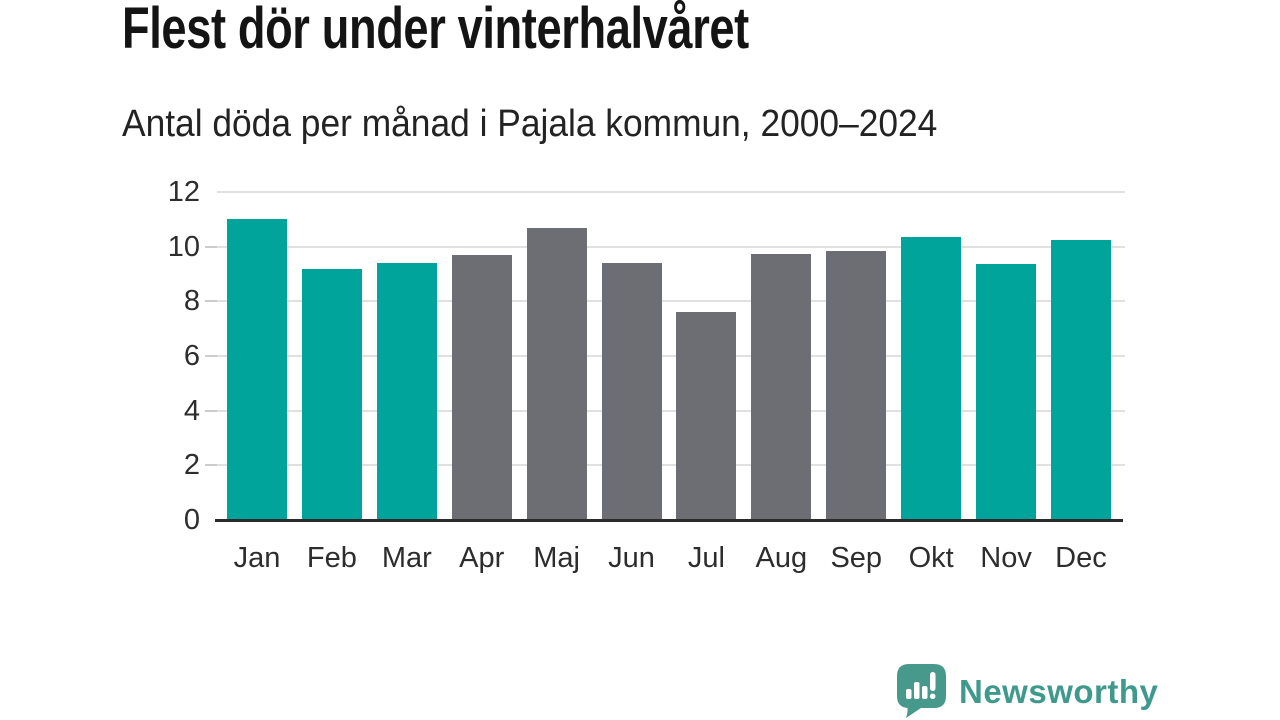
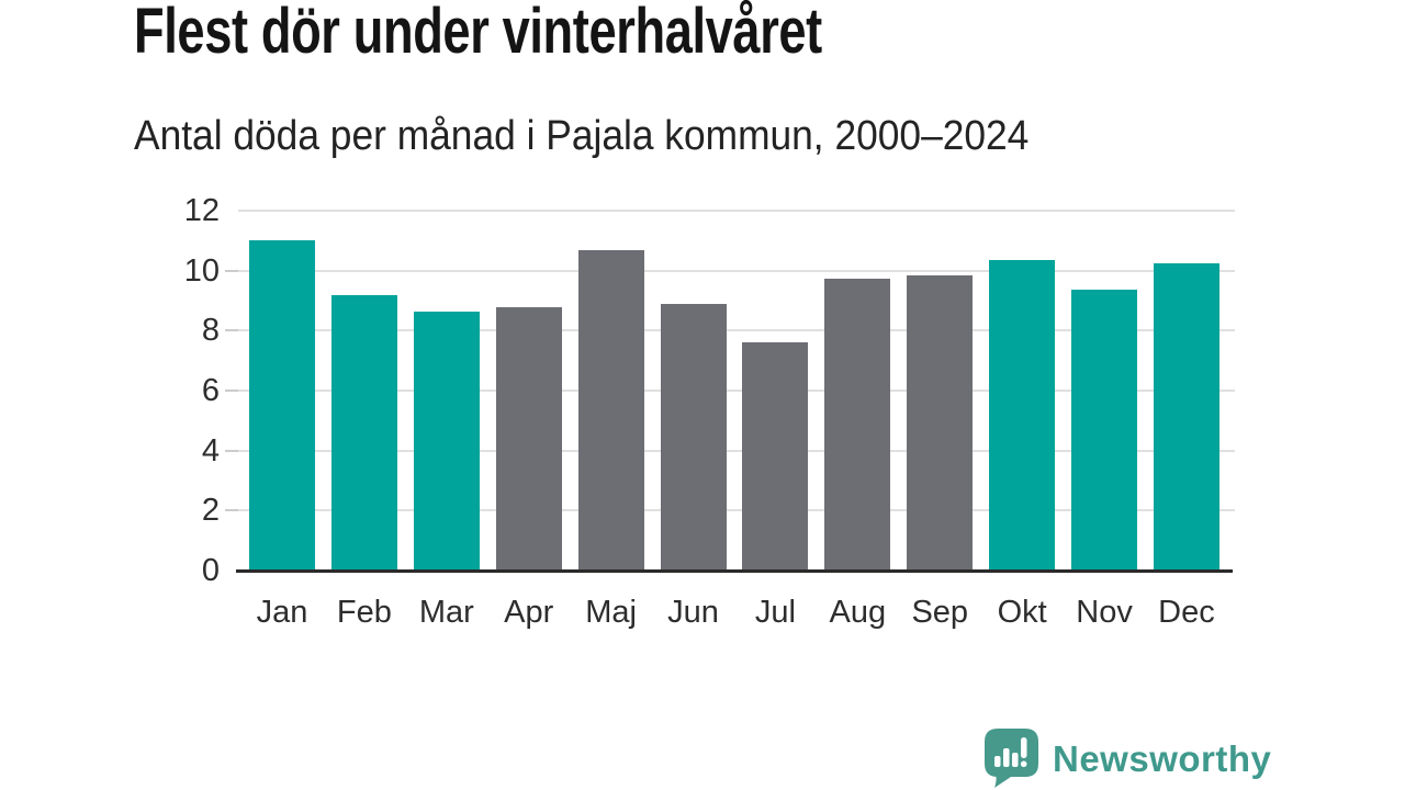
Mar: 9.4 -> 8.7
Apr: 9.7 -> 8.8
Jun: 9.4 -> 8.9
